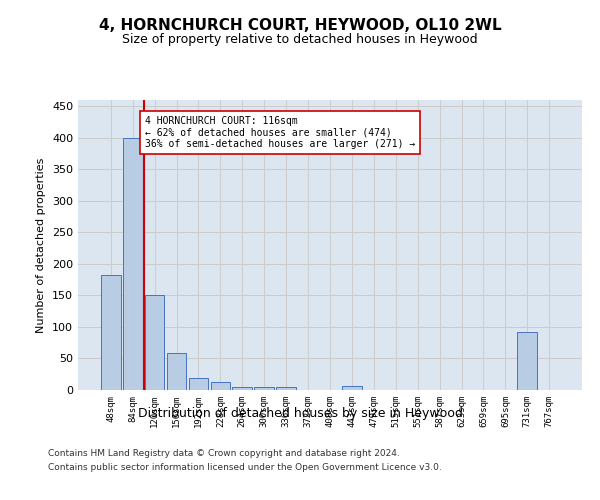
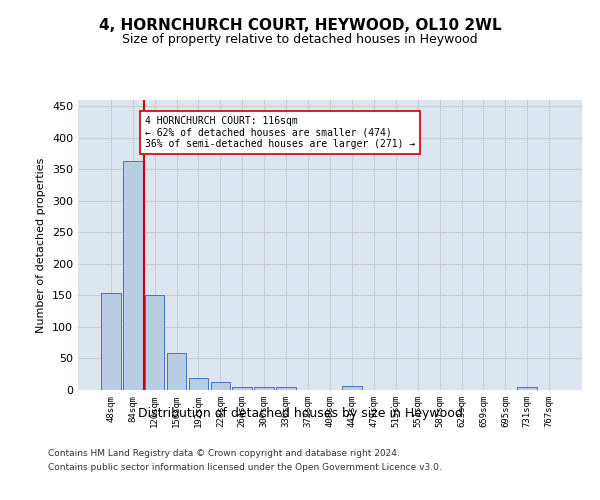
48sqm: 182 -> 154
84sqm: 400 -> 364
731sqm: 92 -> 5
